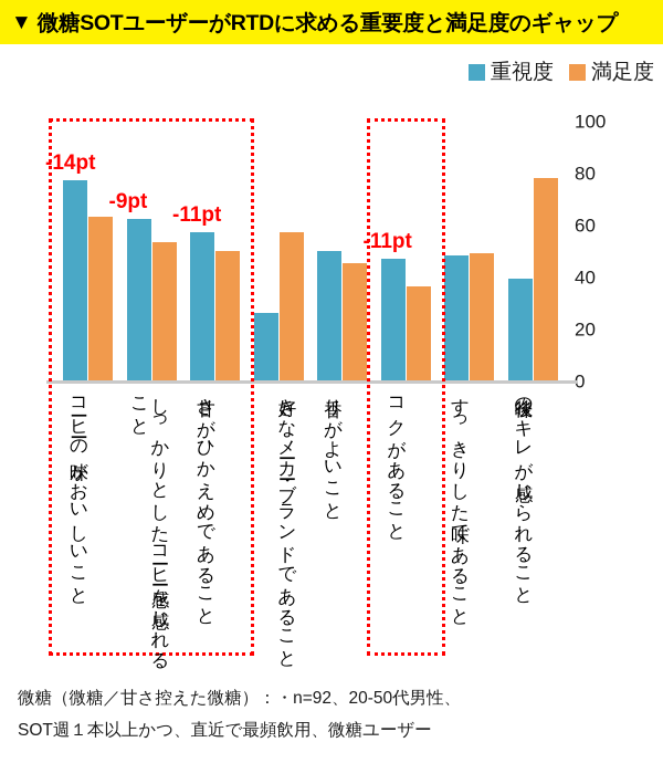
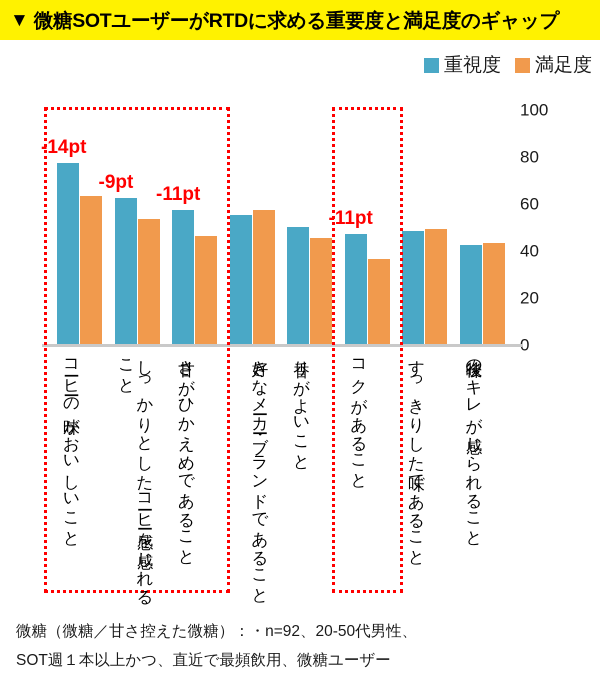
満足度/甘さがひかえめであること: 50 -> 46
重視度/好きなメーカー・ブランドであること: 26 -> 55
重視度/後味のキレが感じられること: 39 -> 42
満足度/後味のキレが感じられること: 78 -> 43
